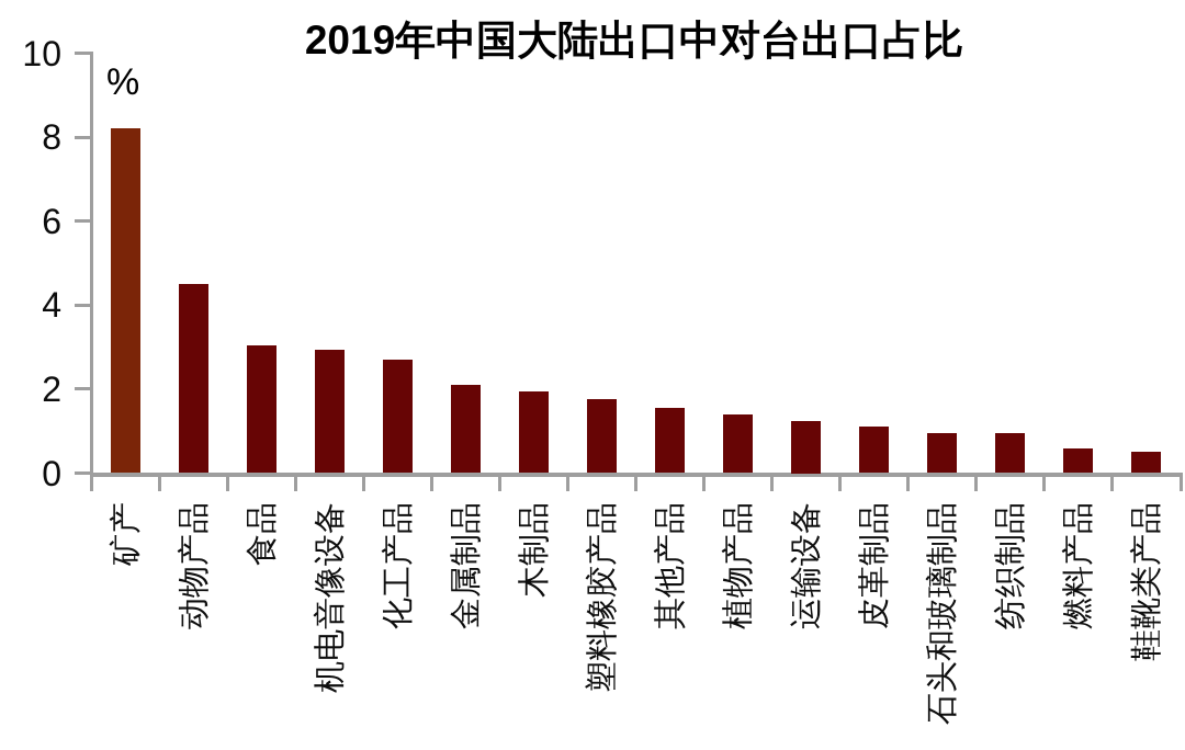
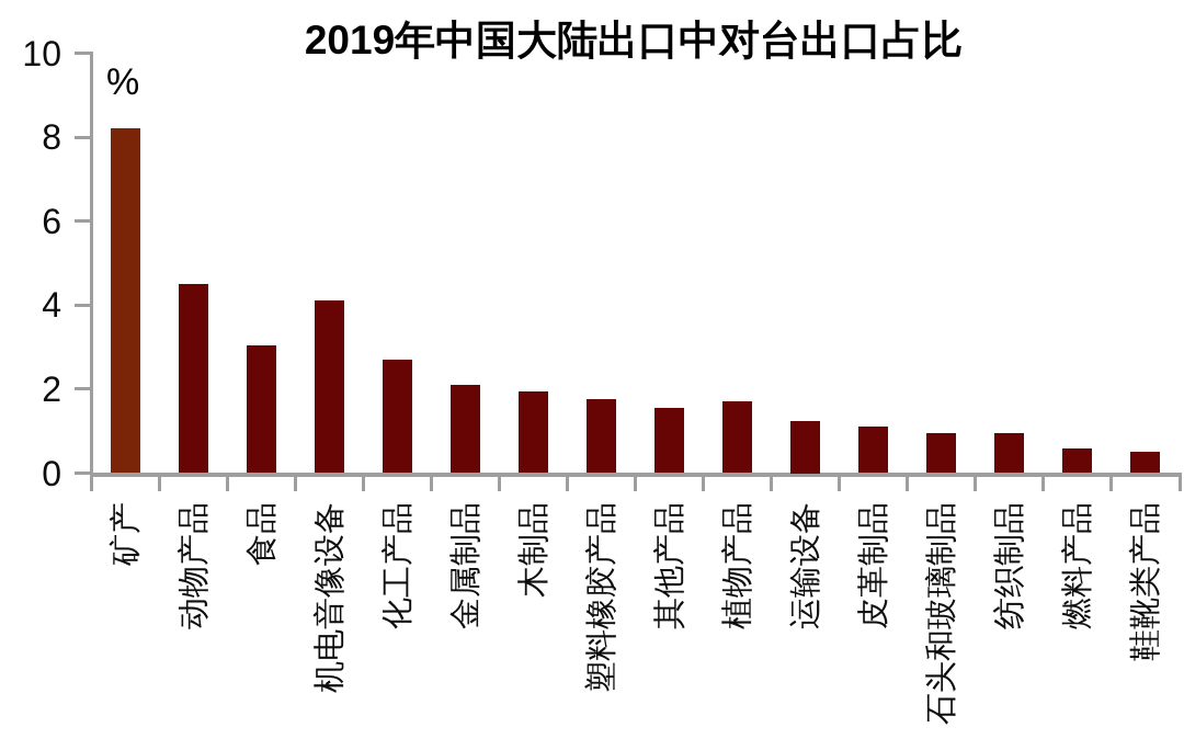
机电音像设备: 3.0 -> 4.1
植物产品: 1.4 -> 1.7
